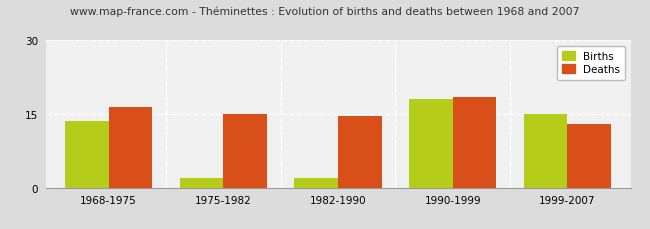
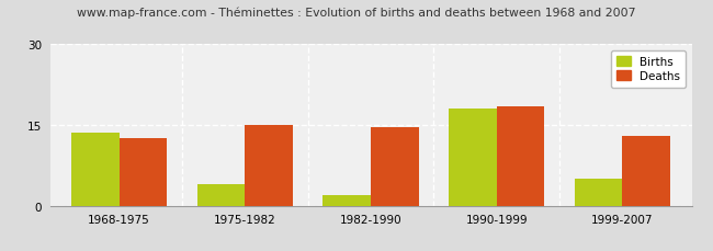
Deaths/1968-1975: 16.5 -> 12.5
Births/1975-1982: 2.0 -> 4.0
Births/1999-2007: 15.0 -> 5.0
